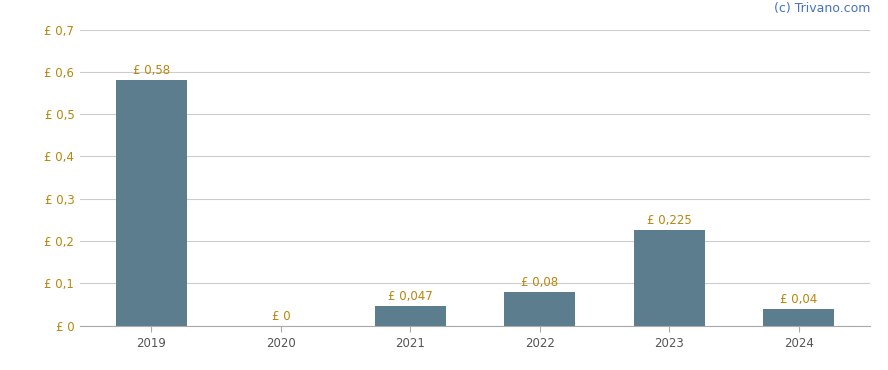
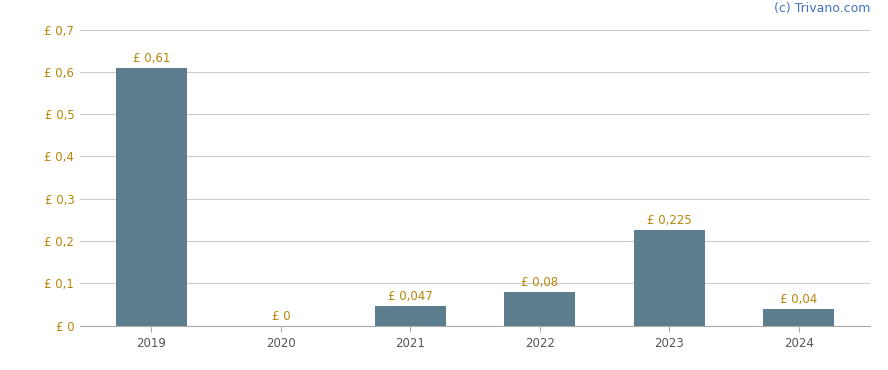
2019: 0,58 -> 0,61
